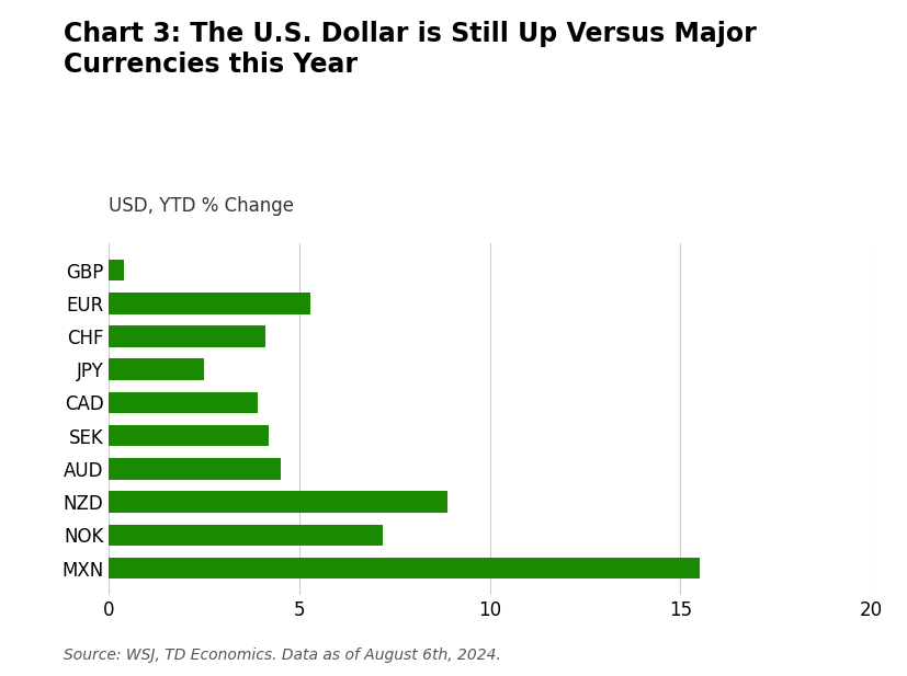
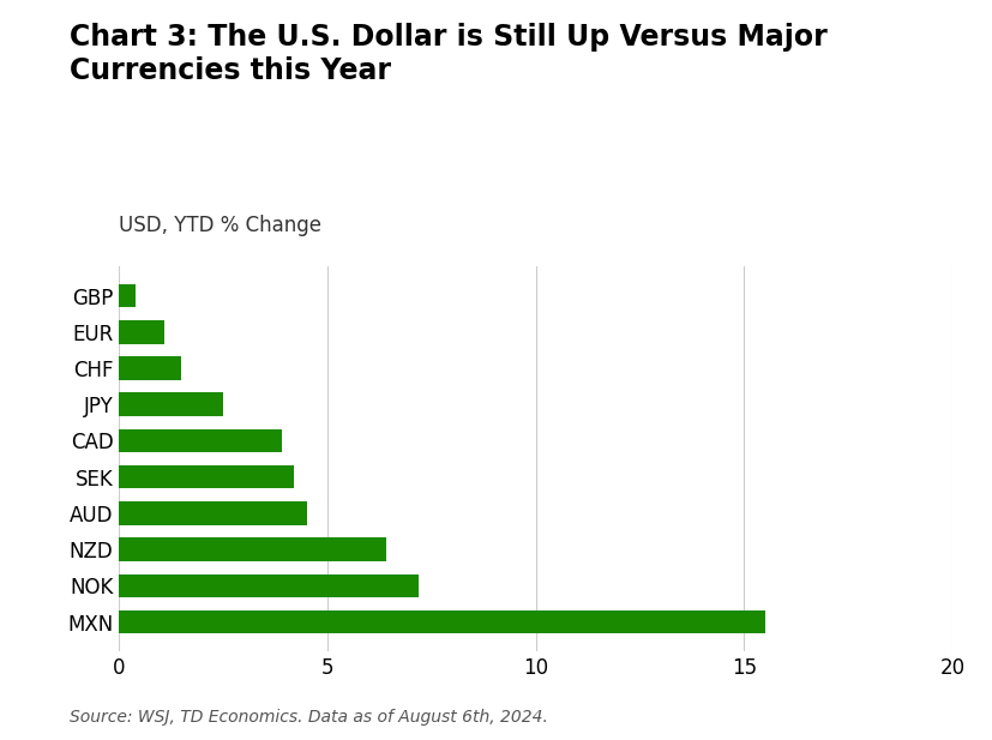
EUR: 5.3 -> 1.1
CHF: 4.1 -> 1.5
NZD: 8.9 -> 6.4
